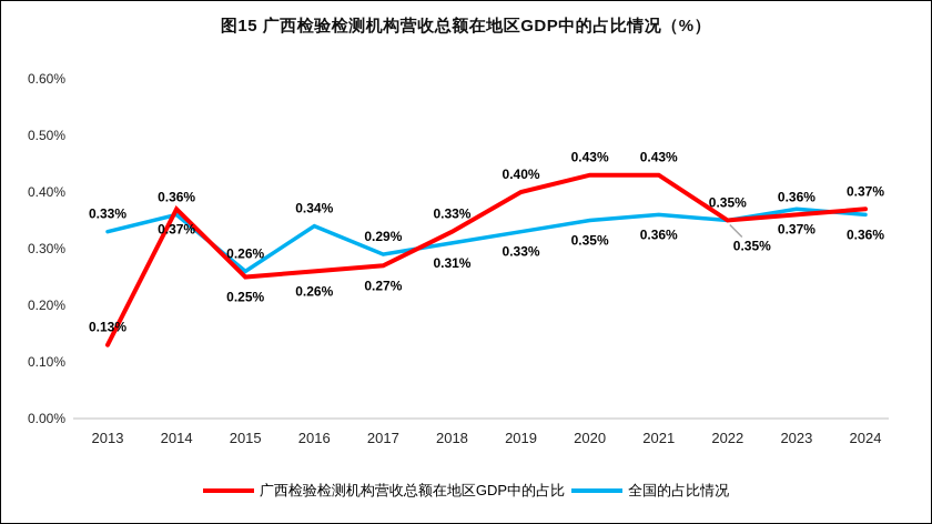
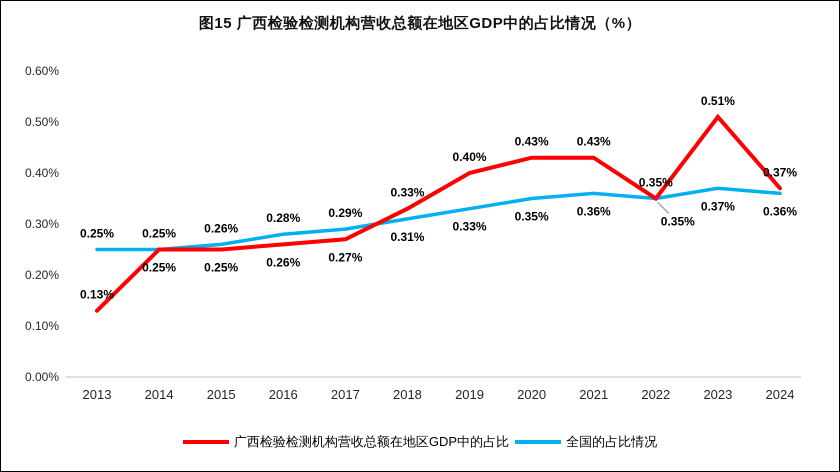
全国的占比情况/2013: 0.33% -> 0.25%
广西检验检测机构营收总额在地区GDP中的占比/2014: 0.37% -> 0.25%
全国的占比情况/2014: 0.36% -> 0.25%
全国的占比情况/2016: 0.34% -> 0.28%
广西检验检测机构营收总额在地区GDP中的占比/2023: 0.36% -> 0.51%
